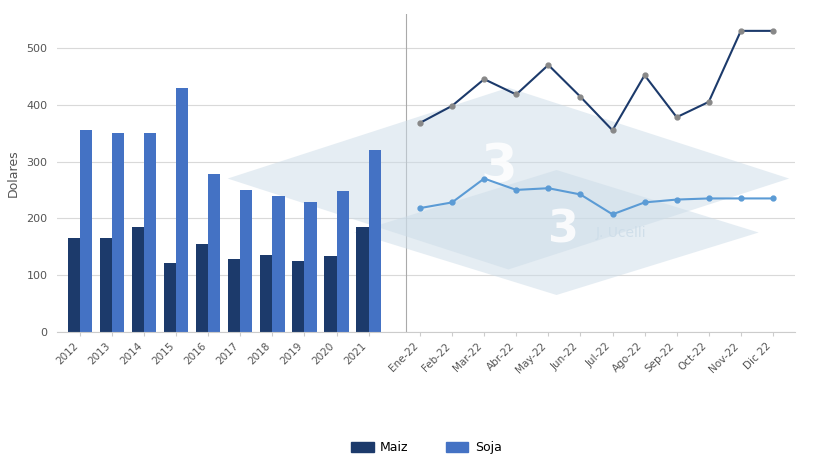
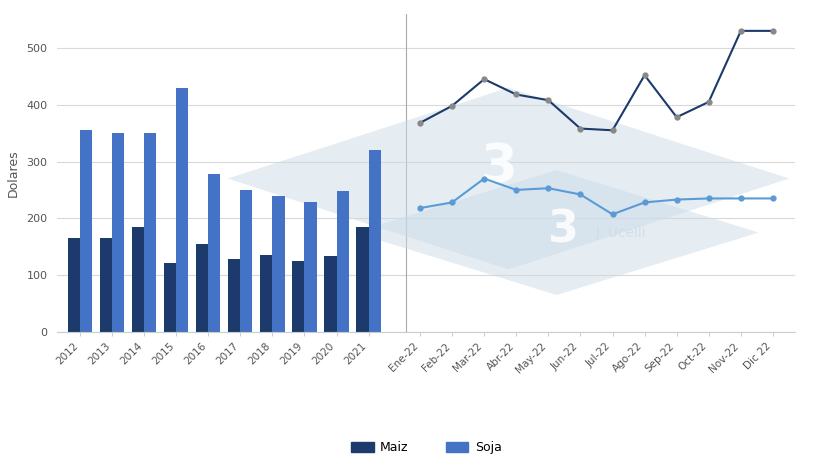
Maiz/May-22: 470 -> 408
Maiz/Jun-22: 414 -> 358
